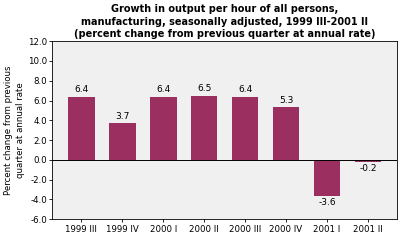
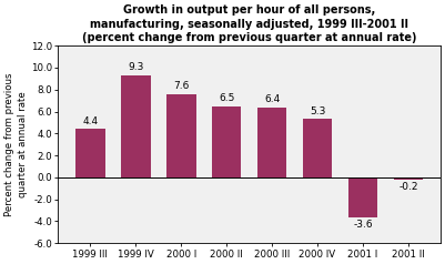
1999 III: 6.4 -> 4.4
1999 IV: 3.7 -> 9.3
2000 I: 6.4 -> 7.6
